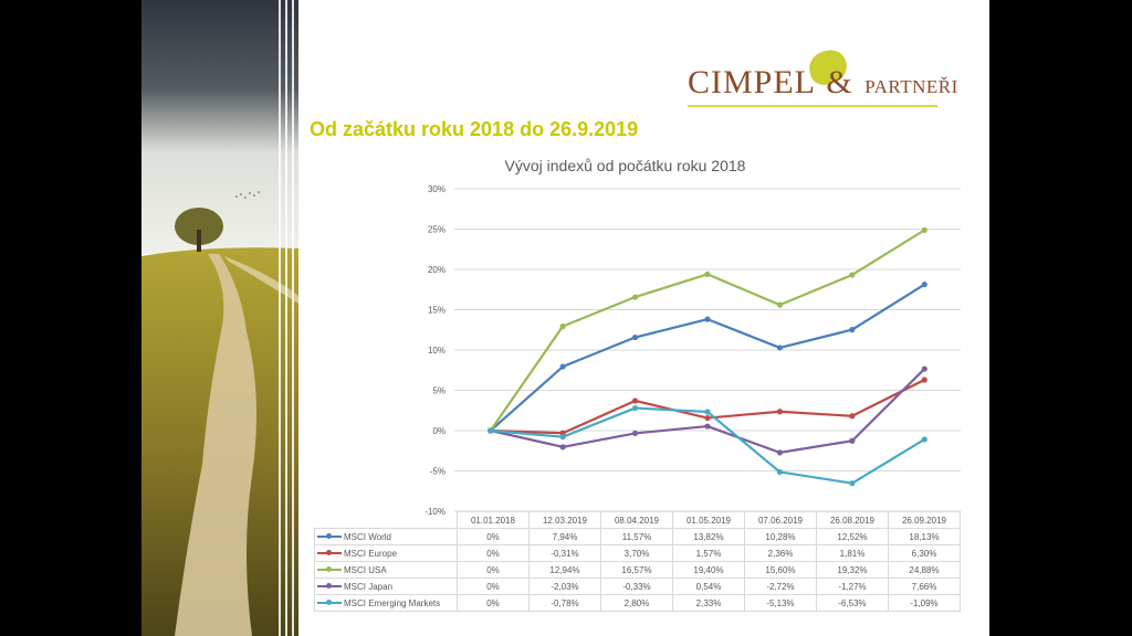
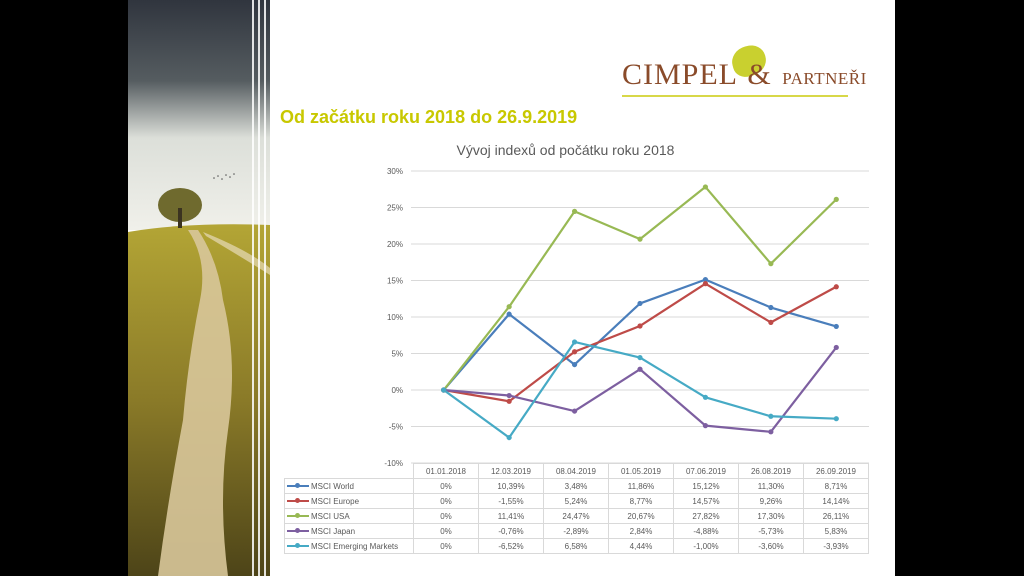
MSCI World/12.03.2019: 7,94% -> 10,39%
MSCI Europe/12.03.2019: -0,31% -> -1,55%
MSCI USA/12.03.2019: 12,94% -> 11,41%
MSCI Japan/12.03.2019: -2,03% -> -0,76%
MSCI Emerging Markets/12.03.2019: -0,78% -> -6,52%
MSCI World/08.04.2019: 11,57% -> 3,48%
MSCI Europe/08.04.2019: 3,70% -> 5,24%
MSCI USA/08.04.2019: 16,57% -> 24,47%
MSCI Japan/08.04.2019: -0,33% -> -2,89%
MSCI Emerging Markets/08.04.2019: 2,80% -> 6,58%
MSCI World/01.05.2019: 13,82% -> 11,86%
MSCI Europe/01.05.2019: 1,57% -> 8,77%
MSCI USA/01.05.2019: 19,40% -> 20,67%
MSCI Japan/01.05.2019: 0,54% -> 2,84%
MSCI Emerging Markets/01.05.2019: 2,33% -> 4,44%
MSCI World/07.06.2019: 10,28% -> 15,12%
MSCI Europe/07.06.2019: 2,36% -> 14,57%
MSCI USA/07.06.2019: 15,60% -> 27,82%
MSCI Japan/07.06.2019: -2,72% -> -4,88%
MSCI Emerging Markets/07.06.2019: -5,13% -> -1,00%
MSCI World/26.08.2019: 12,52% -> 11,30%
MSCI Europe/26.08.2019: 1,81% -> 9,26%
MSCI USA/26.08.2019: 19,32% -> 17,30%
MSCI Japan/26.08.2019: -1,27% -> -5,73%
MSCI Emerging Markets/26.08.2019: -6,53% -> -3,60%
MSCI World/26.09.2019: 18,13% -> 8,71%
MSCI Europe/26.09.2019: 6,30% -> 14,14%
MSCI USA/26.09.2019: 24,88% -> 26,11%
MSCI Japan/26.09.2019: 7,66% -> 5,83%
MSCI Emerging Markets/26.09.2019: -1,09% -> -3,93%
